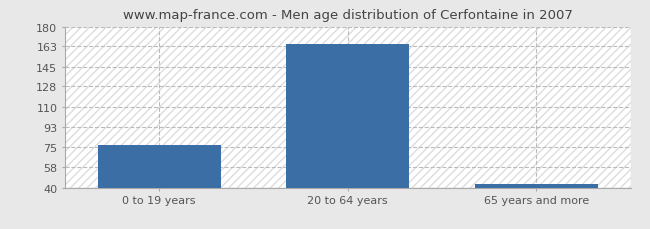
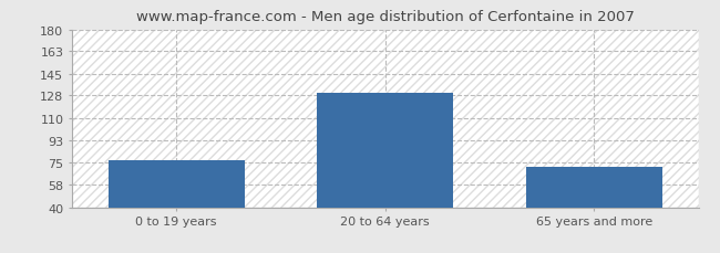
20 to 64 years: 165 -> 130
65 years and more: 43 -> 72
